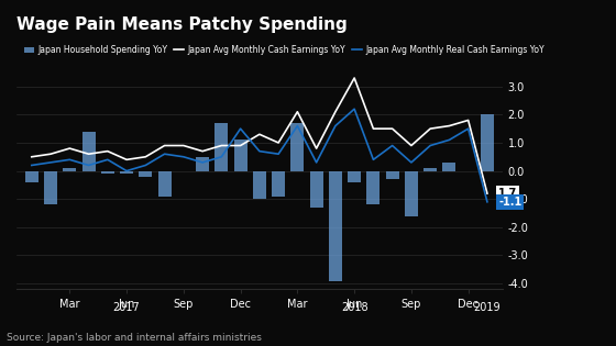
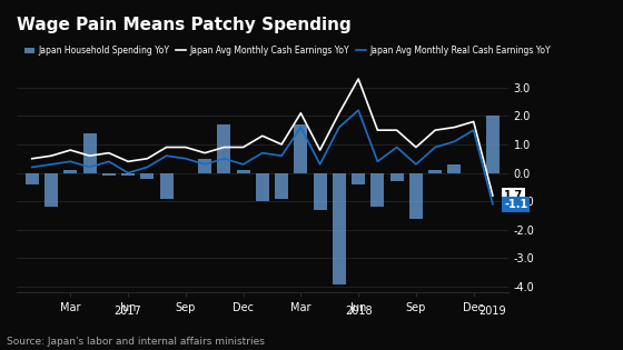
Japan Household Spending YoY/Dec: 1.1 -> 0.1
Japan Avg Monthly Real Cash Earnings YoY/Dec: 1.5 -> 0.3
